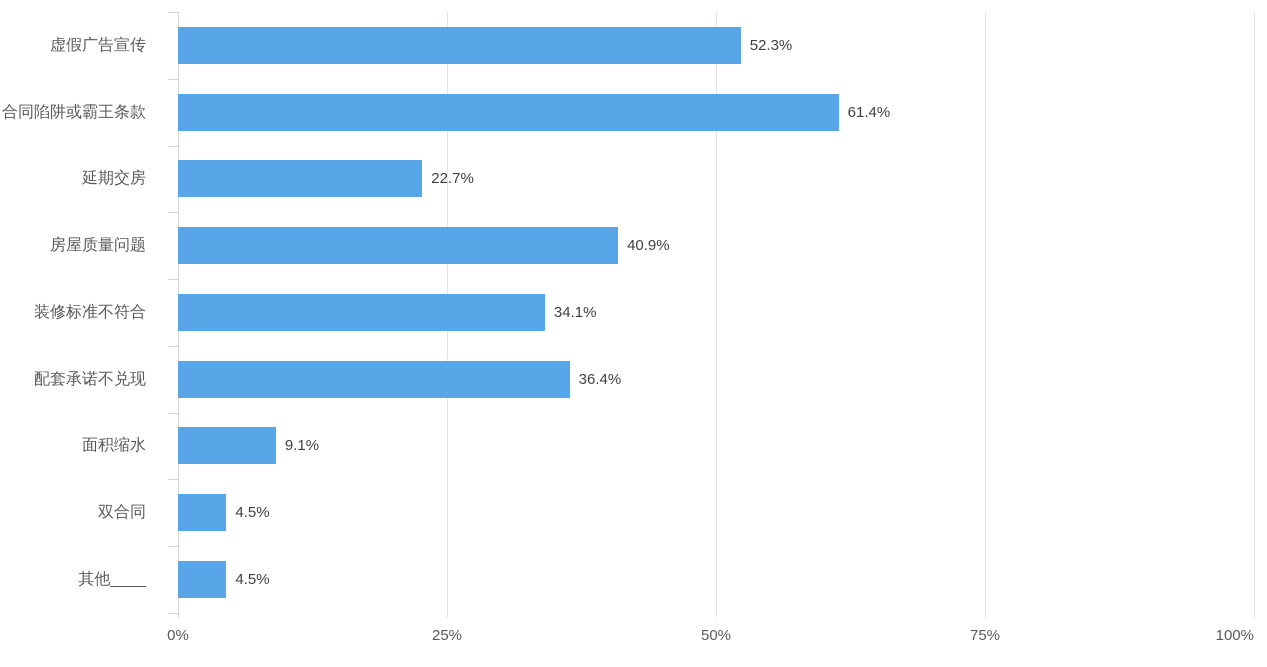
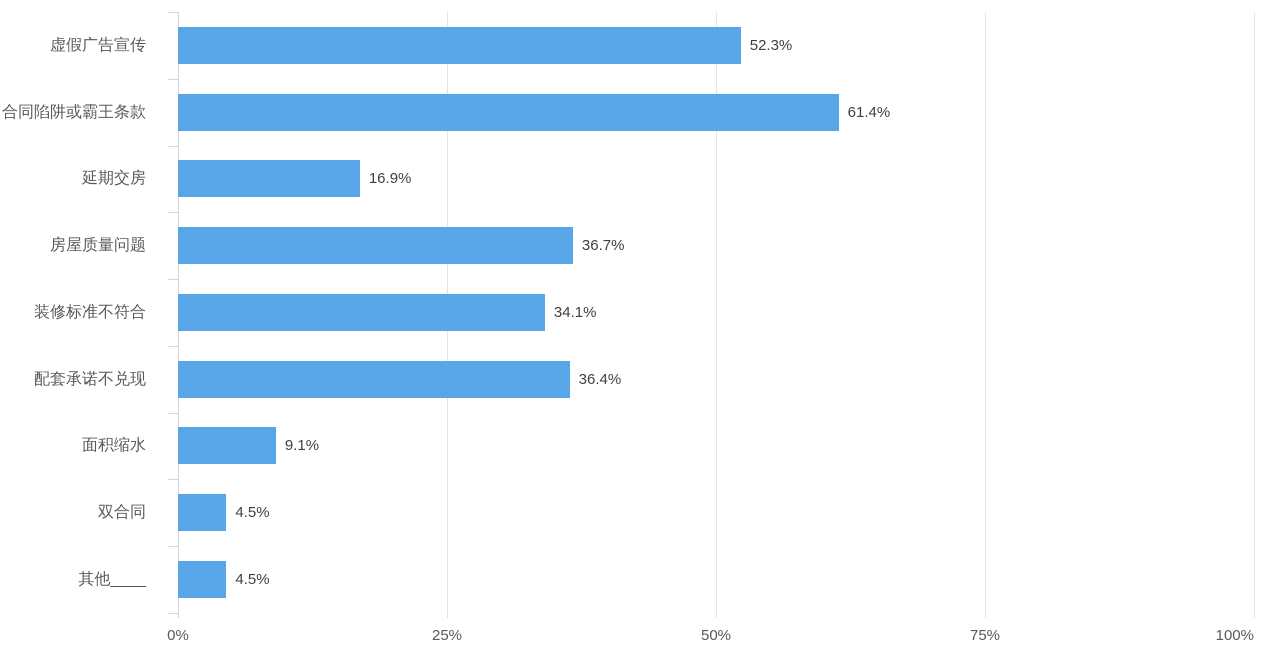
延期交房: 22.7% -> 16.9%
房屋质量问题: 40.9% -> 36.7%
